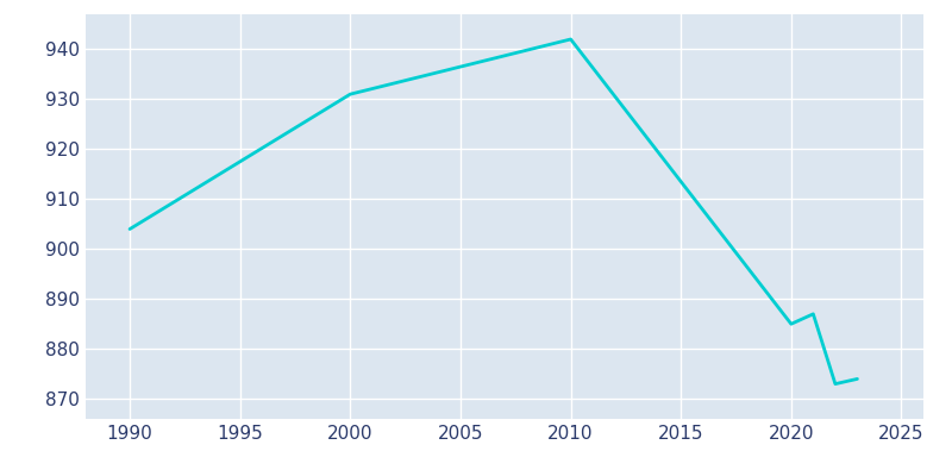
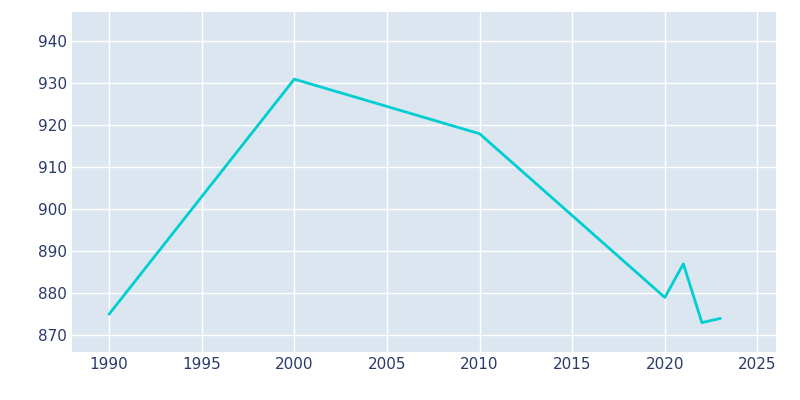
1990: 904 -> 875
2010: 942 -> 918
2020: 885 -> 879
